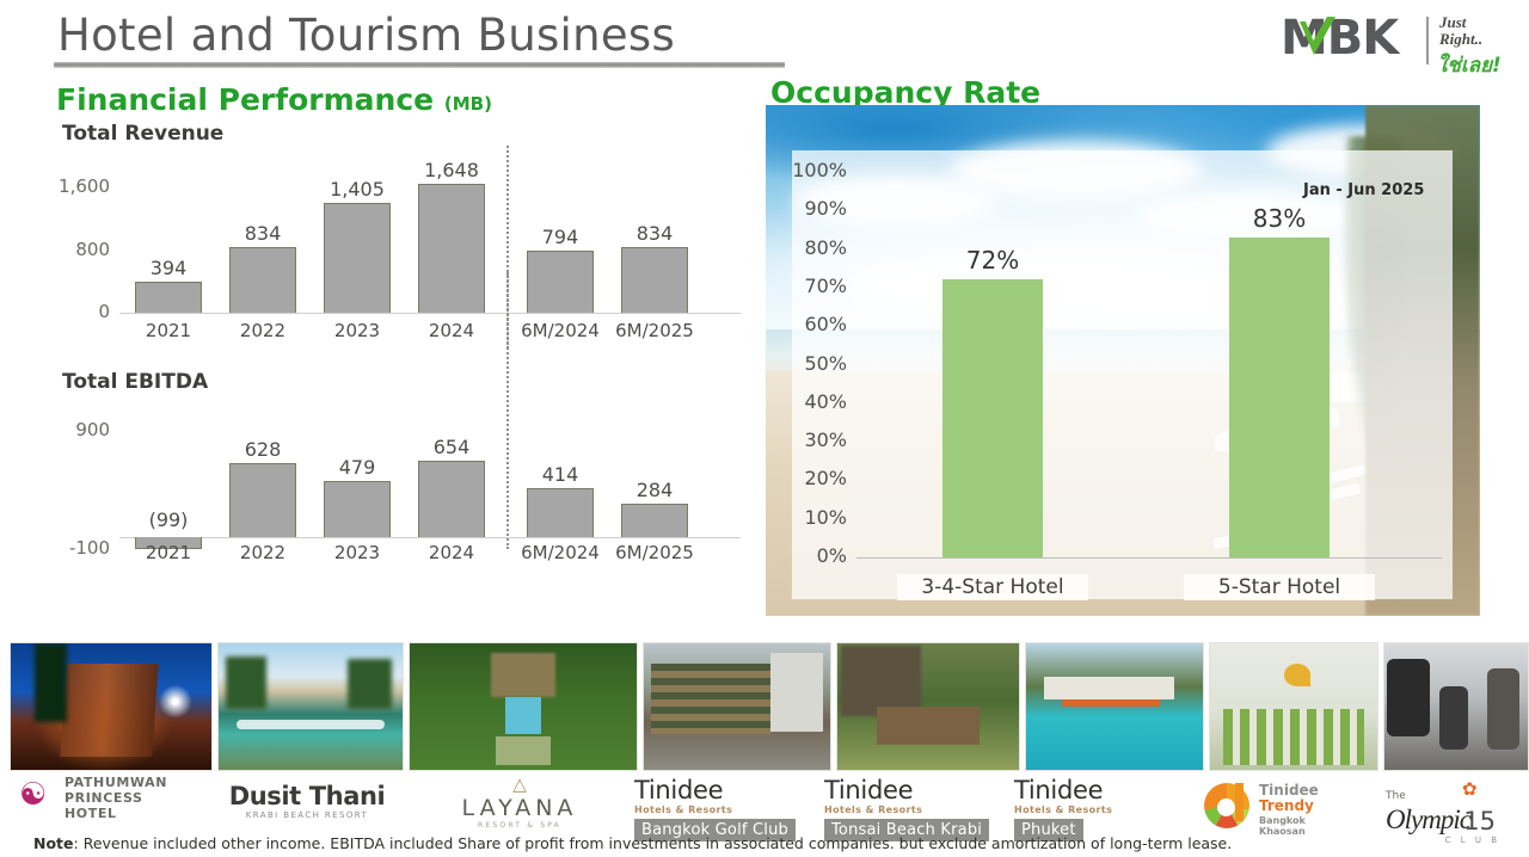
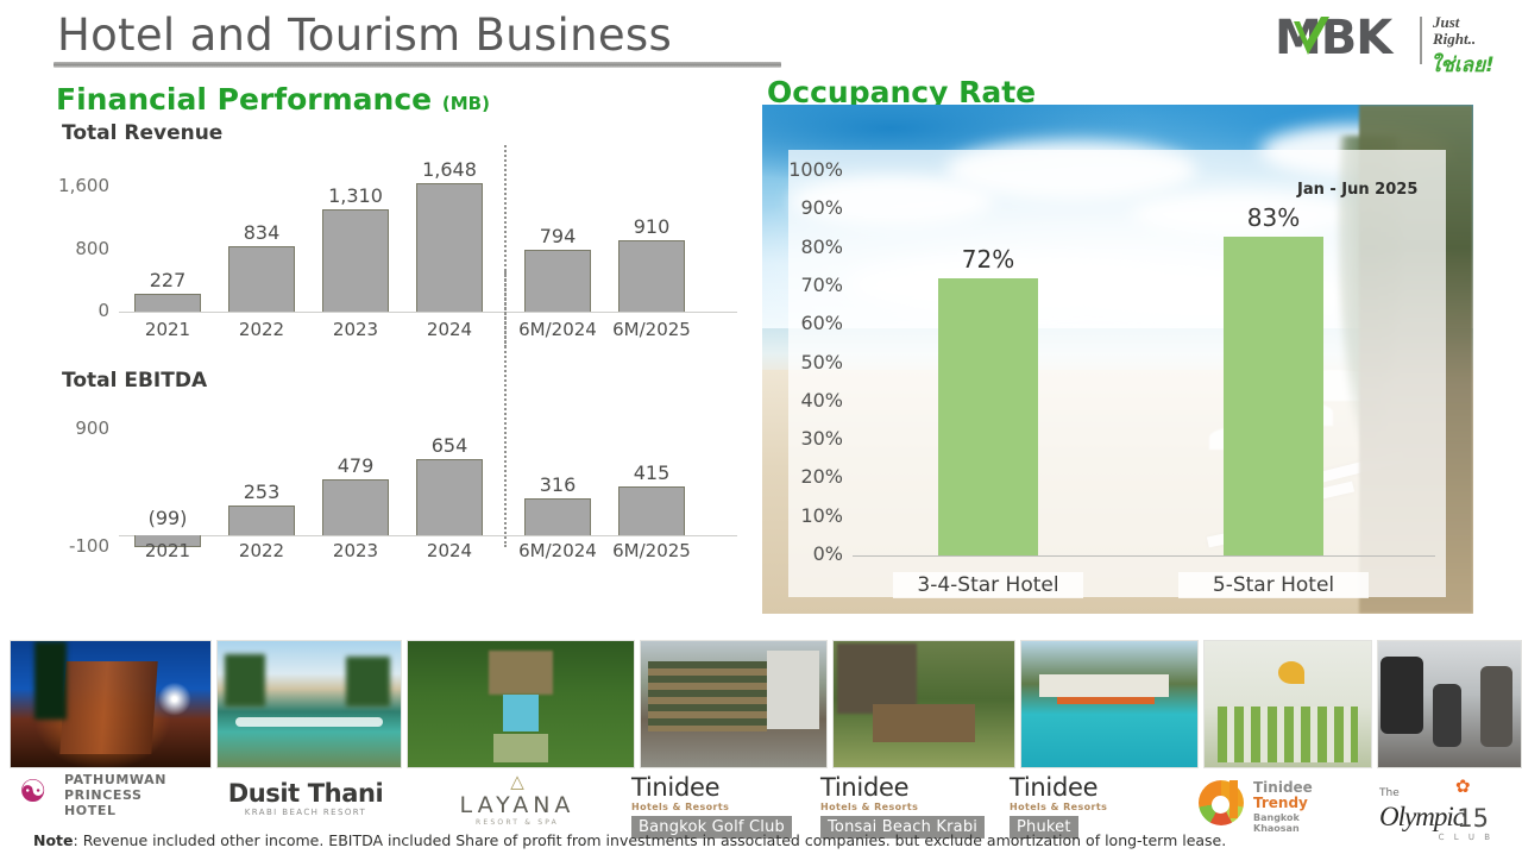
Total Revenue/2021: 394 -> 227
Total Revenue/2023: 1,405 -> 1,310
Total Revenue/6M/2025: 834 -> 910
Total EBITDA/2022: 628 -> 253
Total EBITDA/6M/2024: 414 -> 316
Total EBITDA/6M/2025: 284 -> 415
